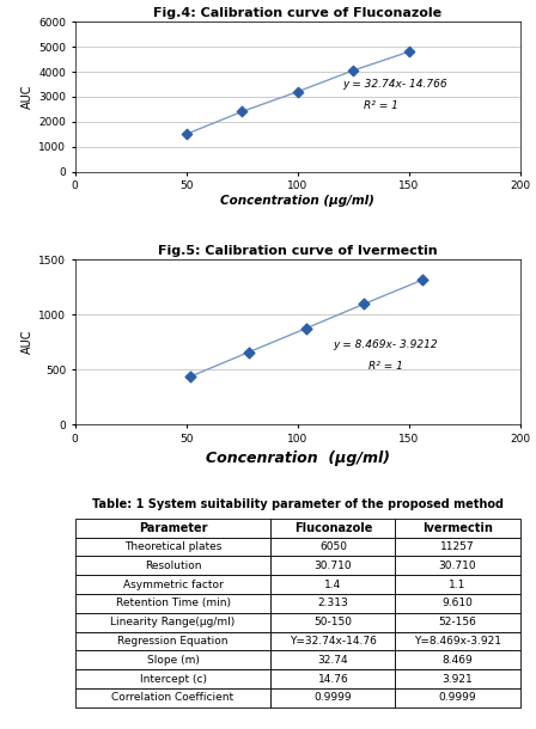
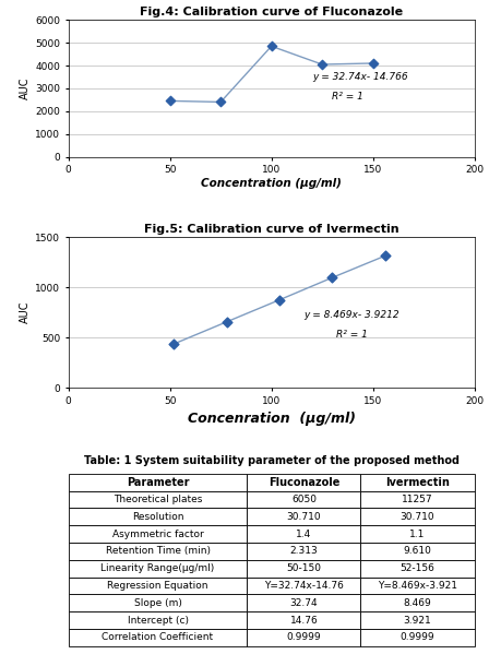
Fig.4: Calibration curve of Fluconazole/50: 1500 -> 2450
Fig.4: Calibration curve of Fluconazole/100: 3200 -> 4850
Fig.4: Calibration curve of Fluconazole/150: 4800 -> 4100
